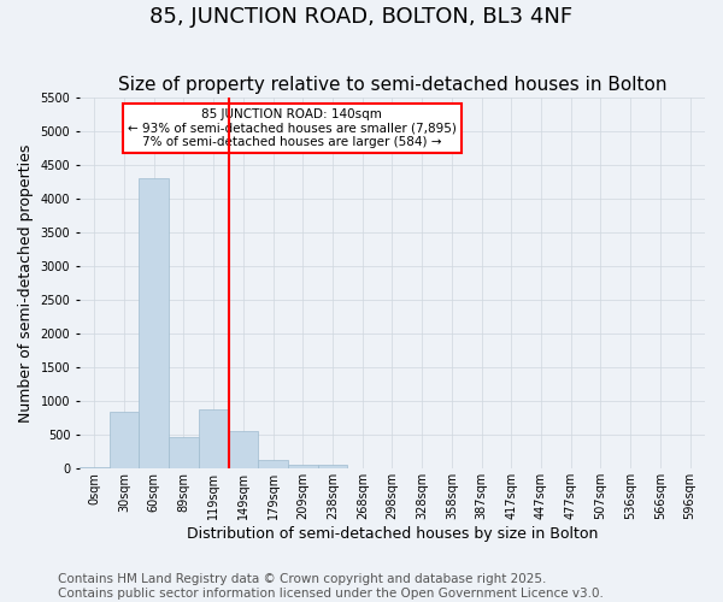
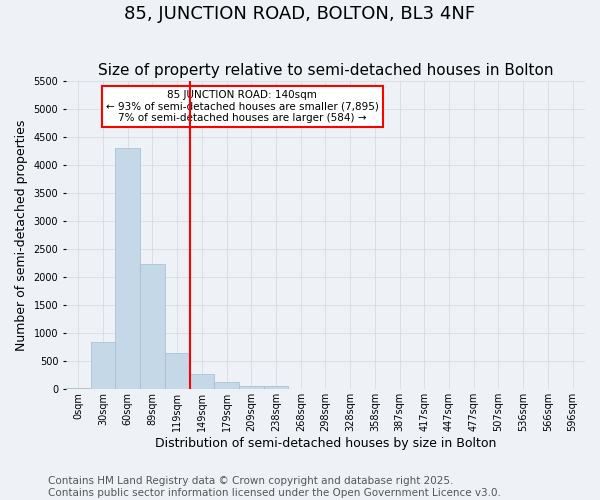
89sqm: 460 -> 2230
119sqm: 880 -> 650
149sqm: 560 -> 270
